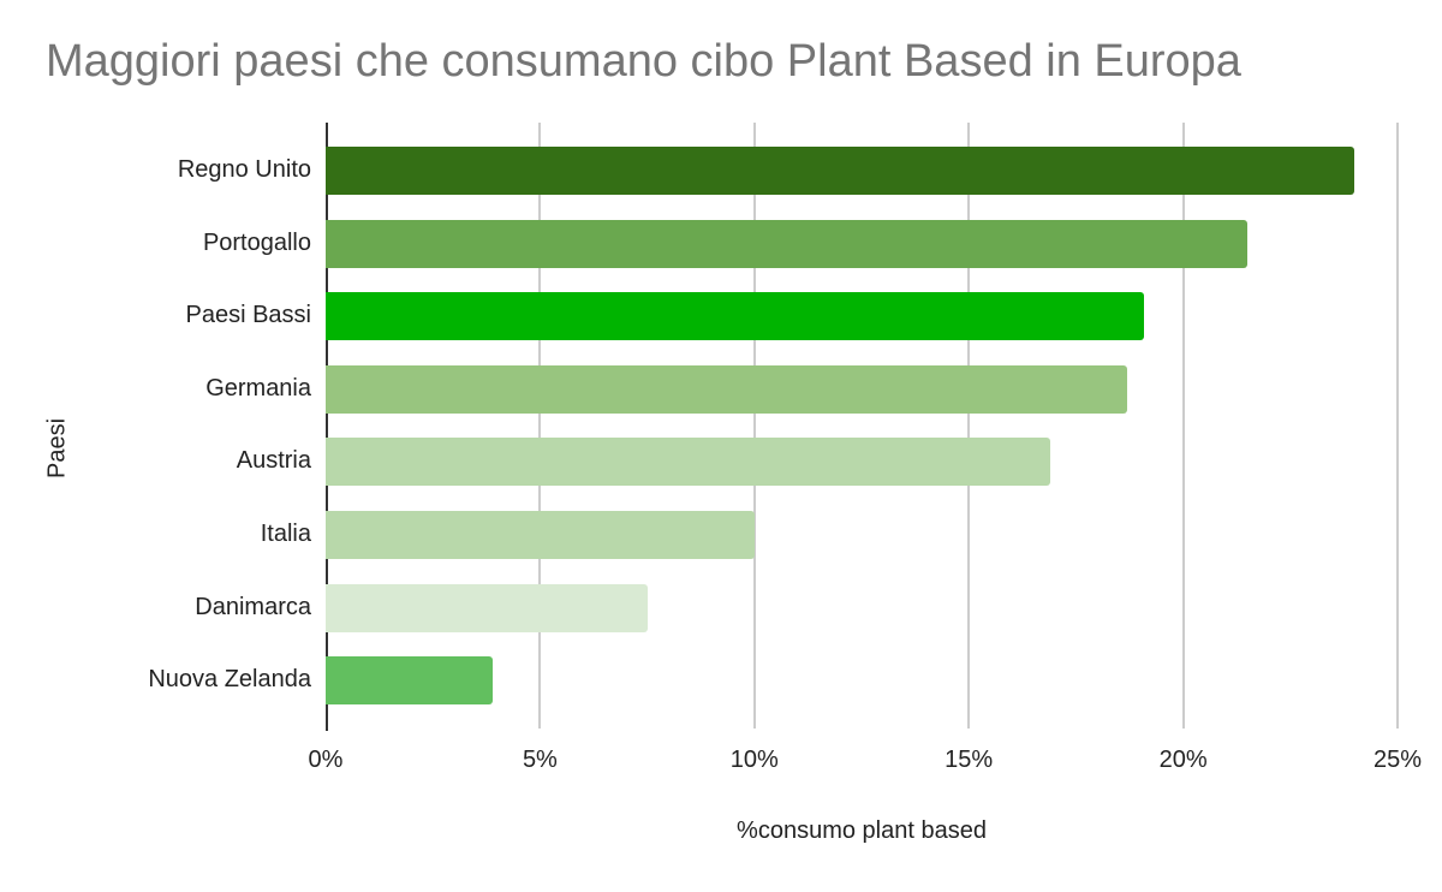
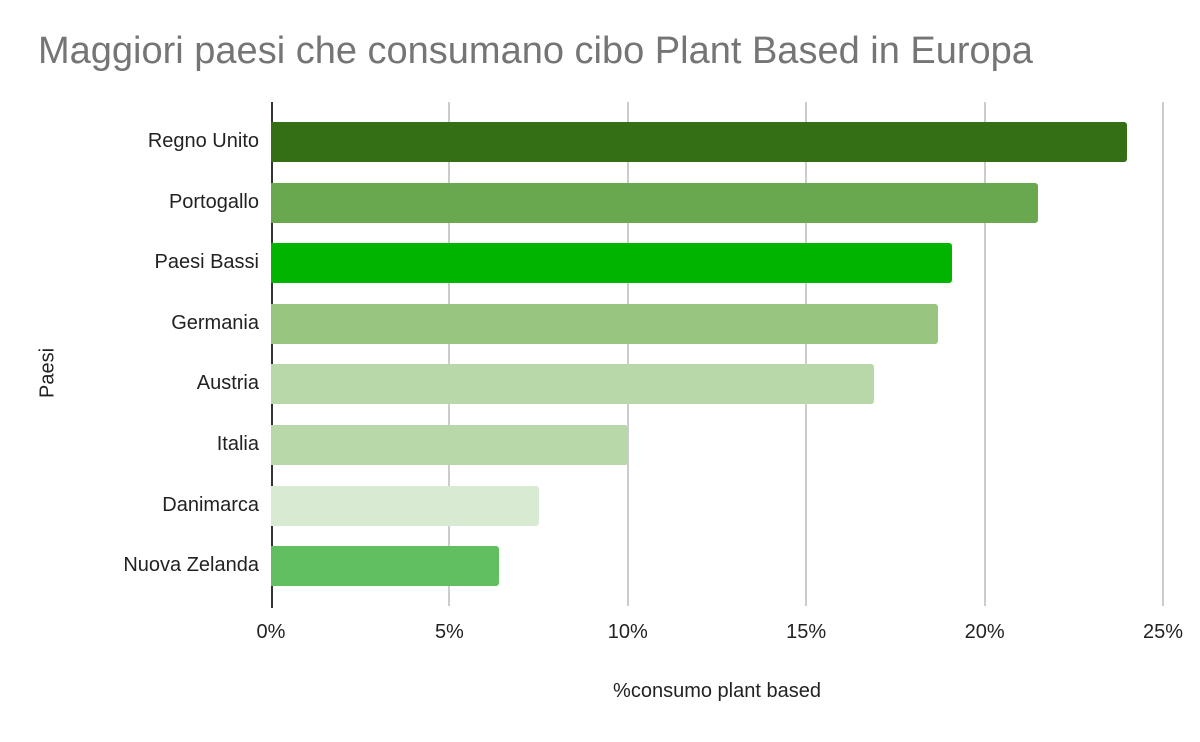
Nuova Zelanda: 3.9% -> 6.4%
